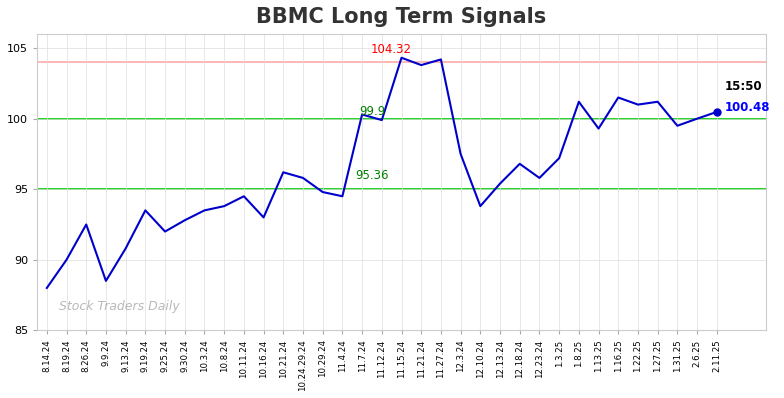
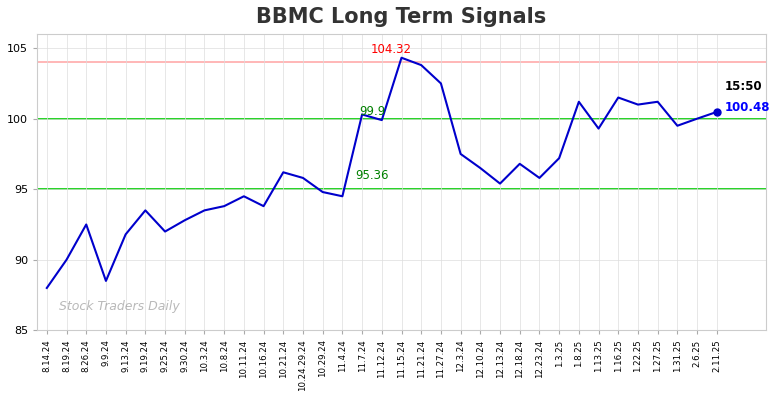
9.13.24: 90.8 -> 91.8
10.16.24: 93.0 -> 93.8
11.27.24: 104.2 -> 102.5
12.10.24: 93.8 -> 96.5
